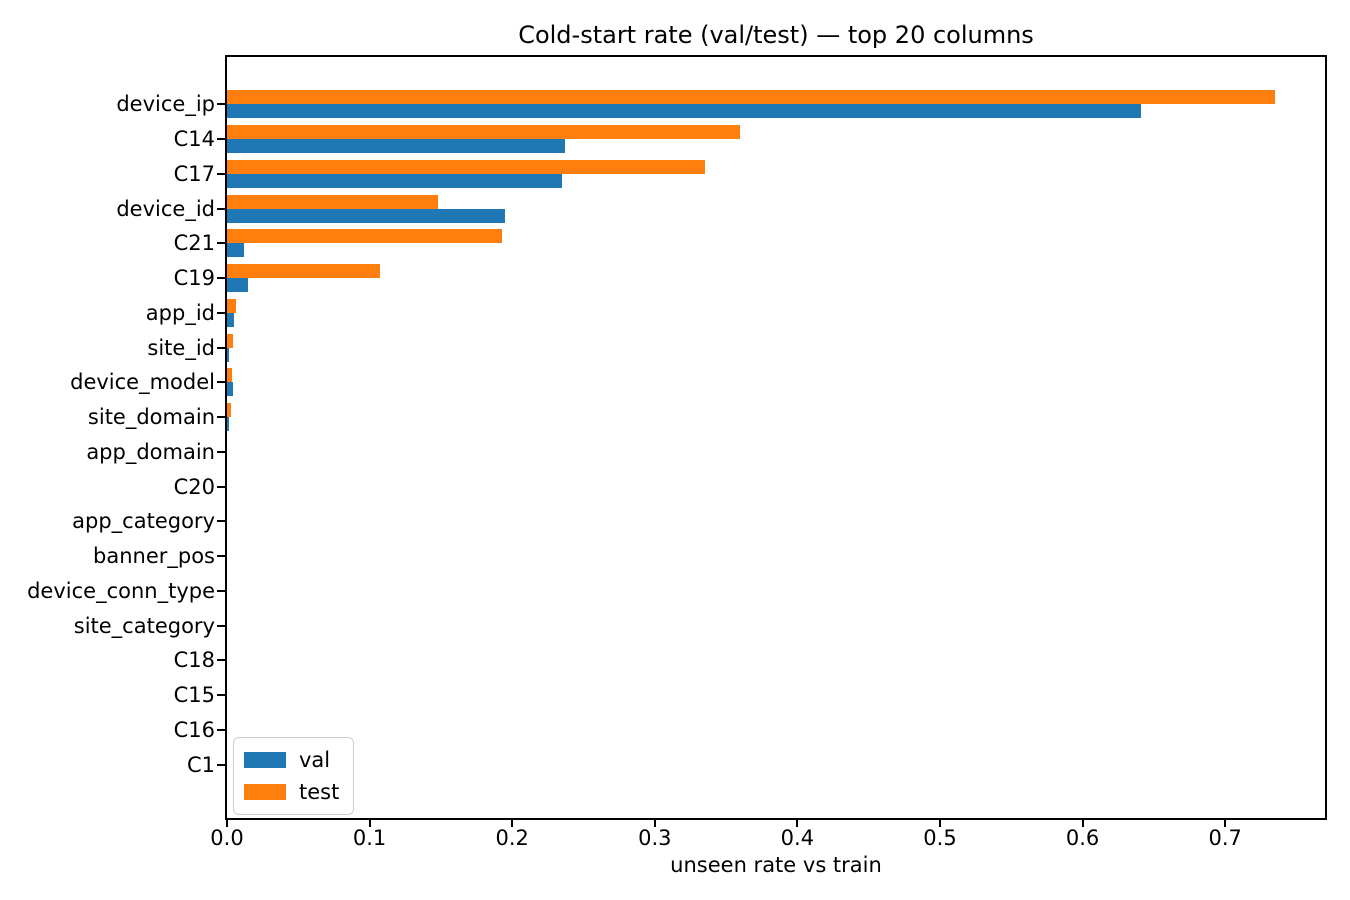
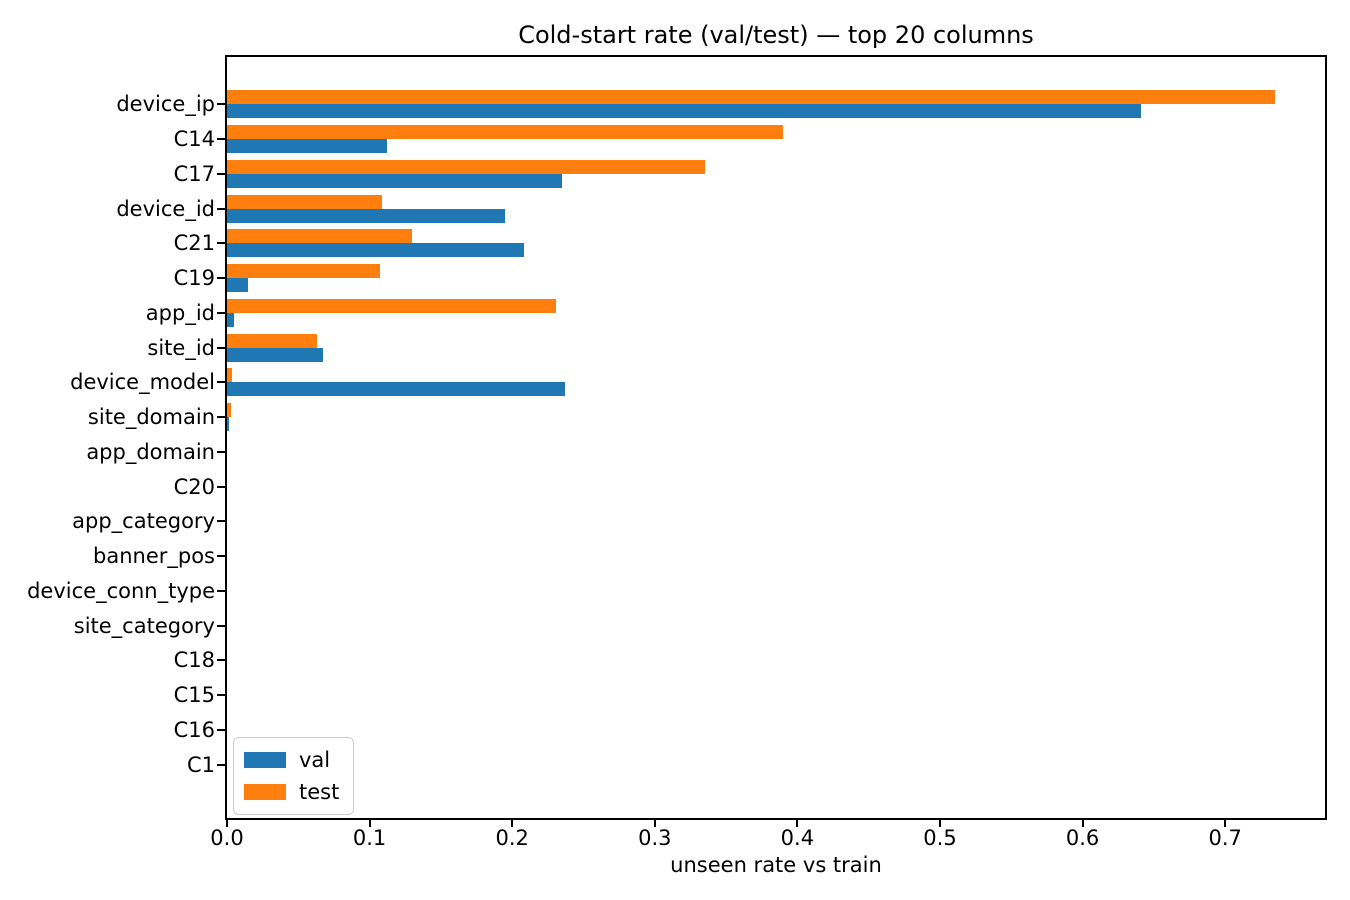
val/C14: 0.237 -> 0.112
test/C14: 0.360 -> 0.390
test/device_id: 0.148 -> 0.109
val/C21: 0.012 -> 0.208
test/C21: 0.193 -> 0.130
test/app_id: 0.006 -> 0.231
val/site_id: 0.002 -> 0.067
test/site_id: 0.004 -> 0.063
val/device_model: 0.004 -> 0.237
